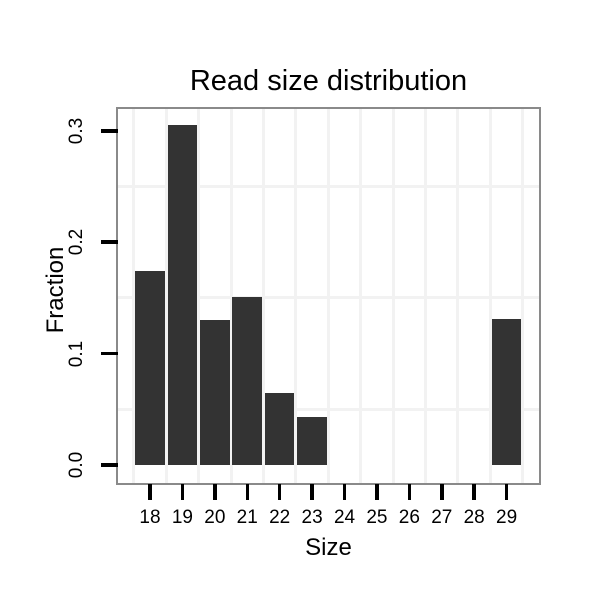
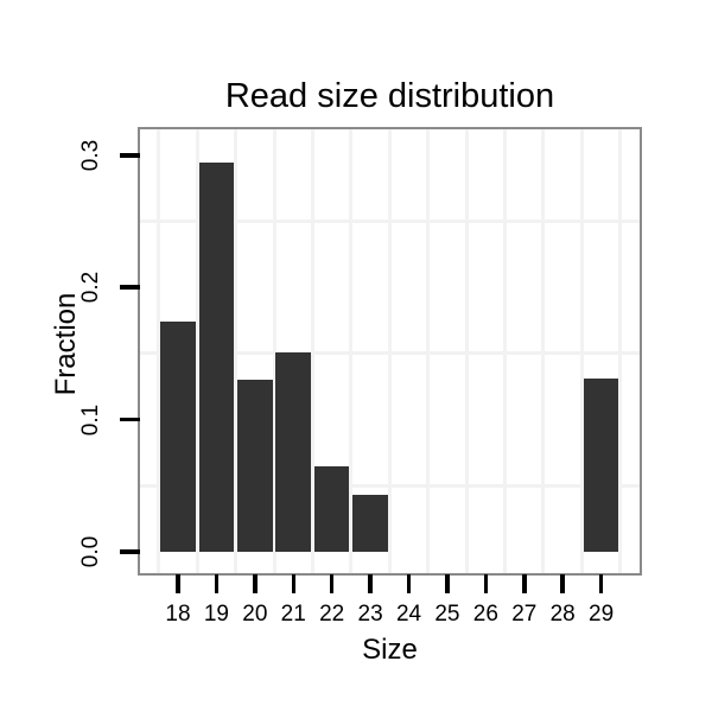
19: 0.305 -> 0.294
